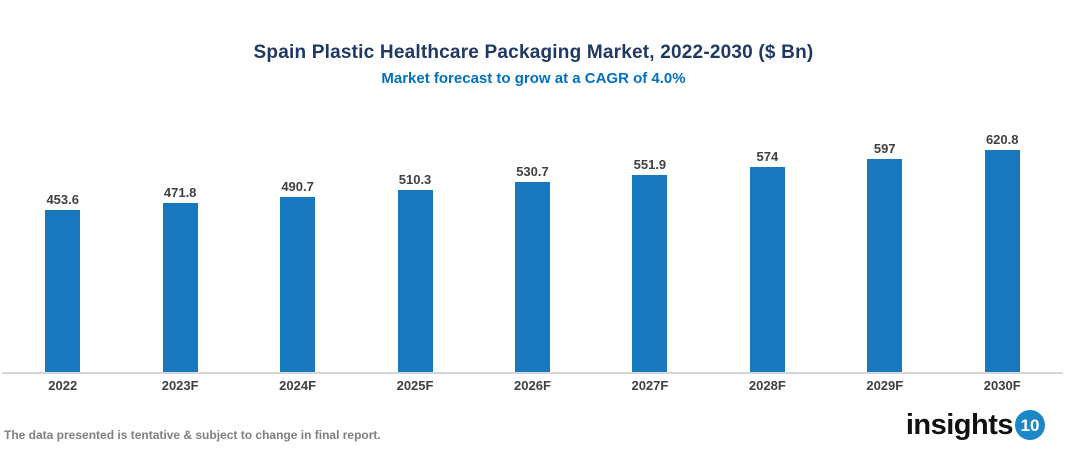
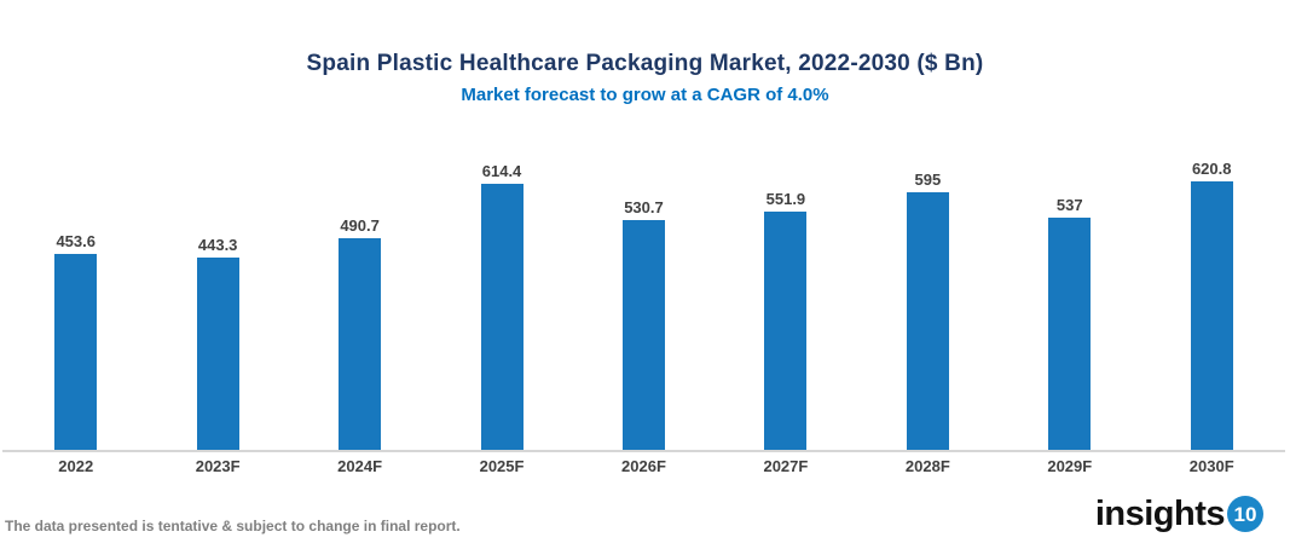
2023F: 471.8 -> 443.3
2025F: 510.3 -> 614.4
2028F: 574 -> 595
2029F: 597 -> 537
